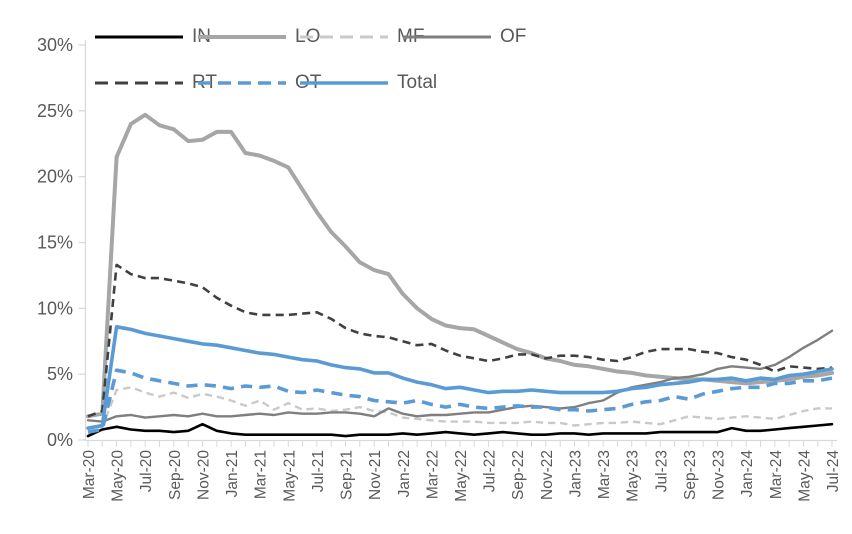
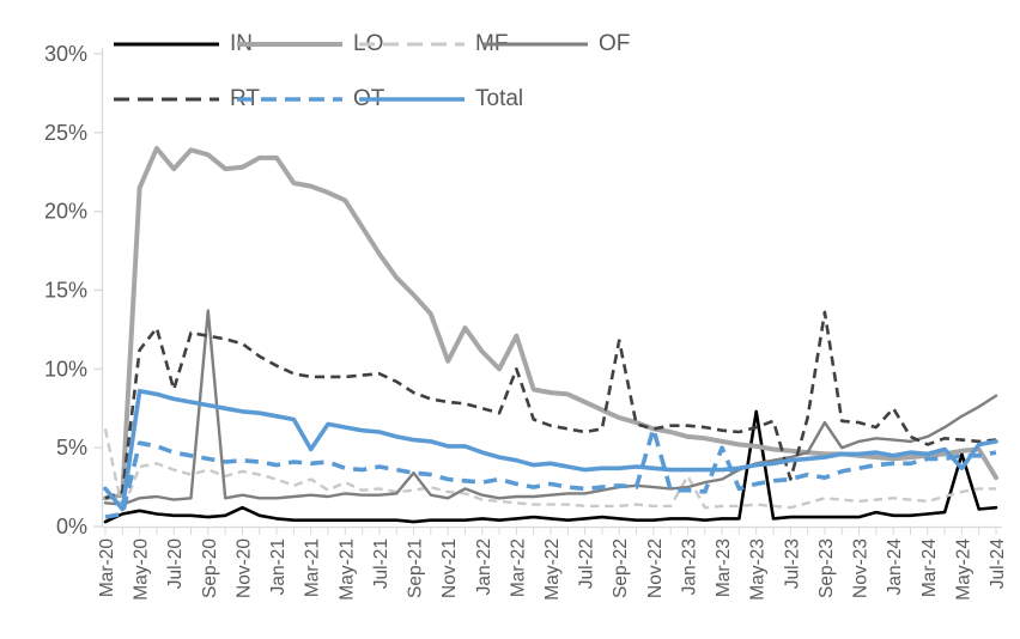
MF/Mar-20: 0.7% -> 6.2%
Total/Mar-20: 0.9% -> 2.4%
RT/May-20: 13.3% -> 11.2%
LO/Jul-20: 24.7% -> 22.7%
RT/Jul-20: 12.3% -> 8.7%
OF/Sep-20: 1.9% -> 13.7%
Total/Mar-21: 6.6% -> 4.9%
OF/Sep-21: 2.1% -> 3.4%
LO/Nov-21: 12.9% -> 10.5%
LO/Mar-22: 9.2% -> 12.1%
RT/Mar-22: 7.3% -> 10.0%
RT/Sep-22: 6.5% -> 11.8%
OT/Nov-22: 2.5% -> 6.2%
MF/Jan-23: 1.1% -> 3.2%
OT/Mar-23: 2.3% -> 5.0%
IN/May-23: 0.5% -> 7.3%
RT/Jul-23: 6.9% -> 3.0%
OF/Sep-23: 4.8% -> 6.6%
RT/Sep-23: 6.9% -> 13.6%
RT/Jan-24: 6.1% -> 7.5%
IN/May-24: 1.0% -> 4.6%
Total/May-24: 5.0% -> 3.7%
LO/Jul-24: 5.1% -> 3.1%
